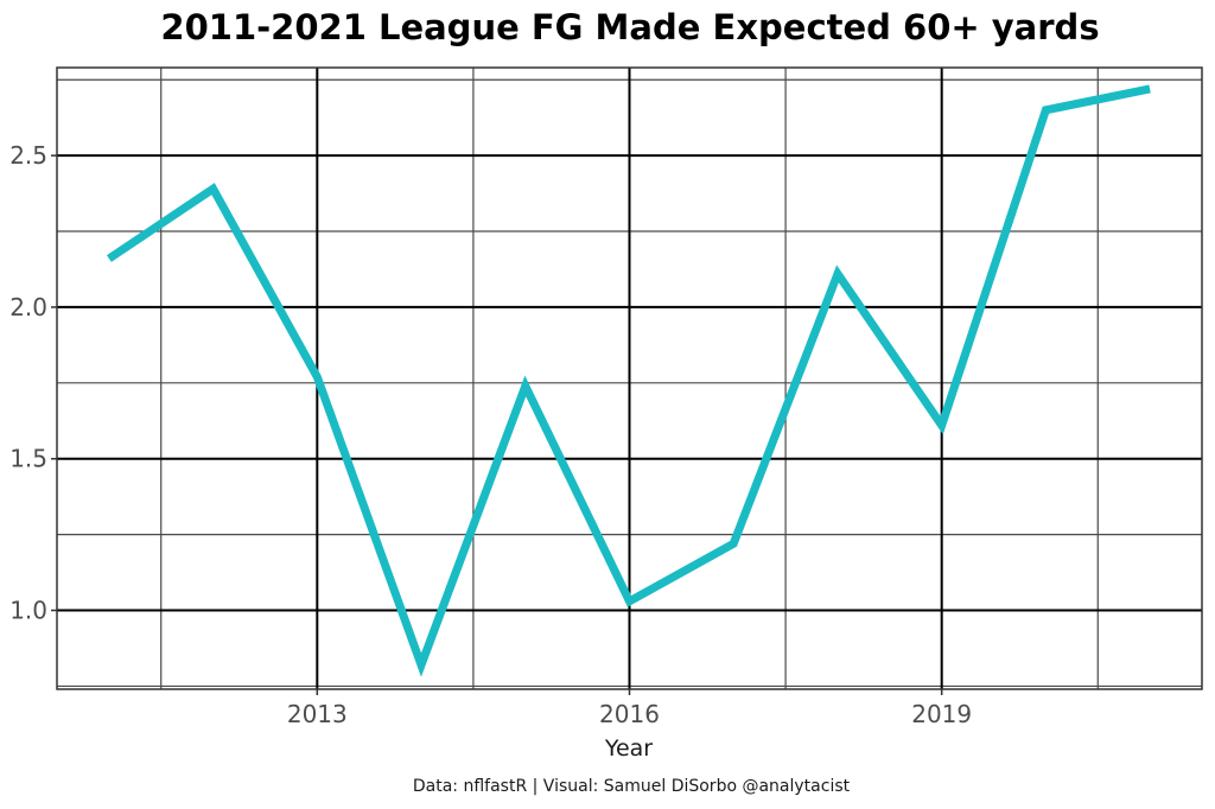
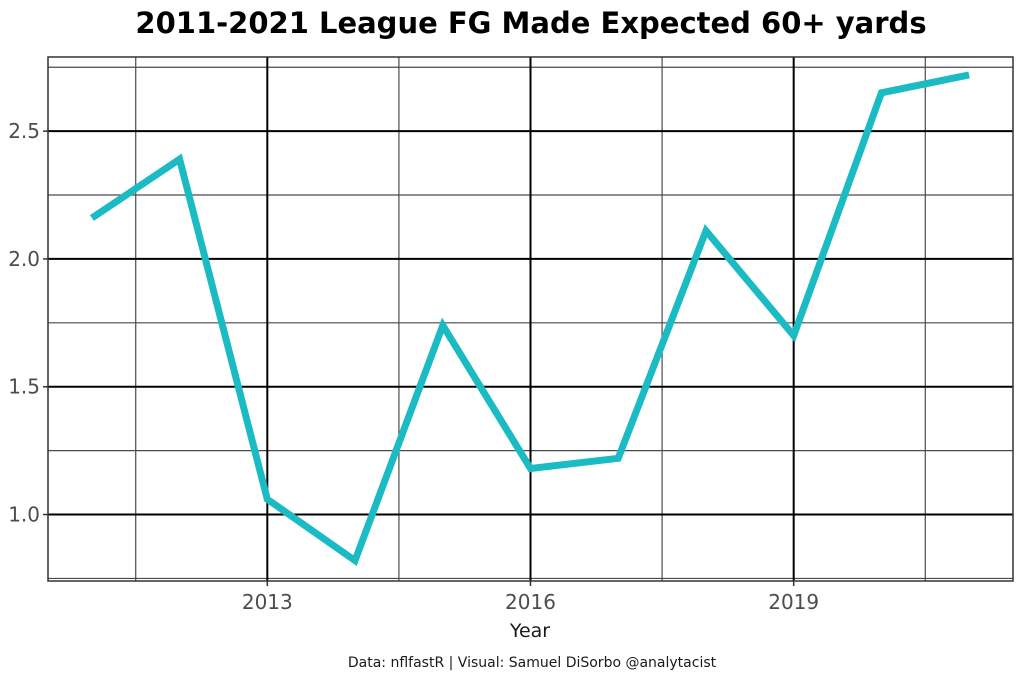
2013: 1.77 -> 1.06
2016: 1.03 -> 1.18
2019: 1.61 -> 1.70
